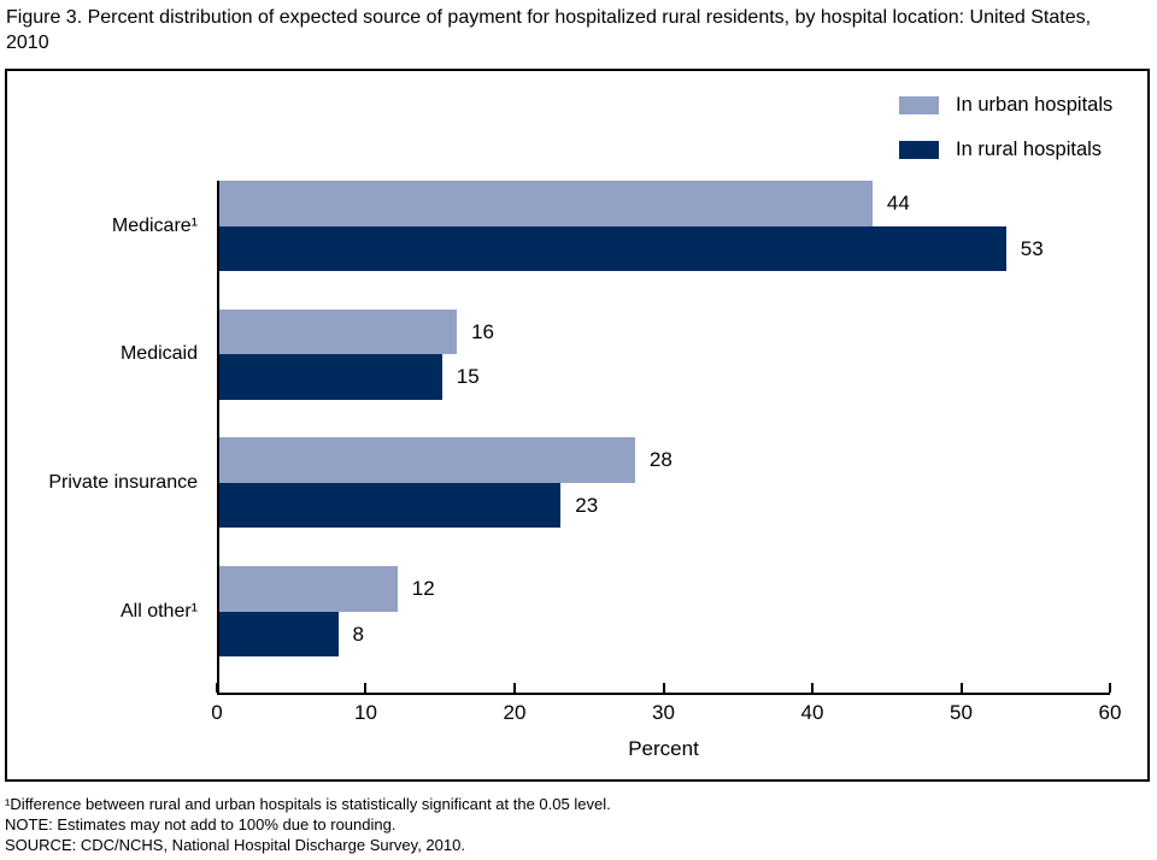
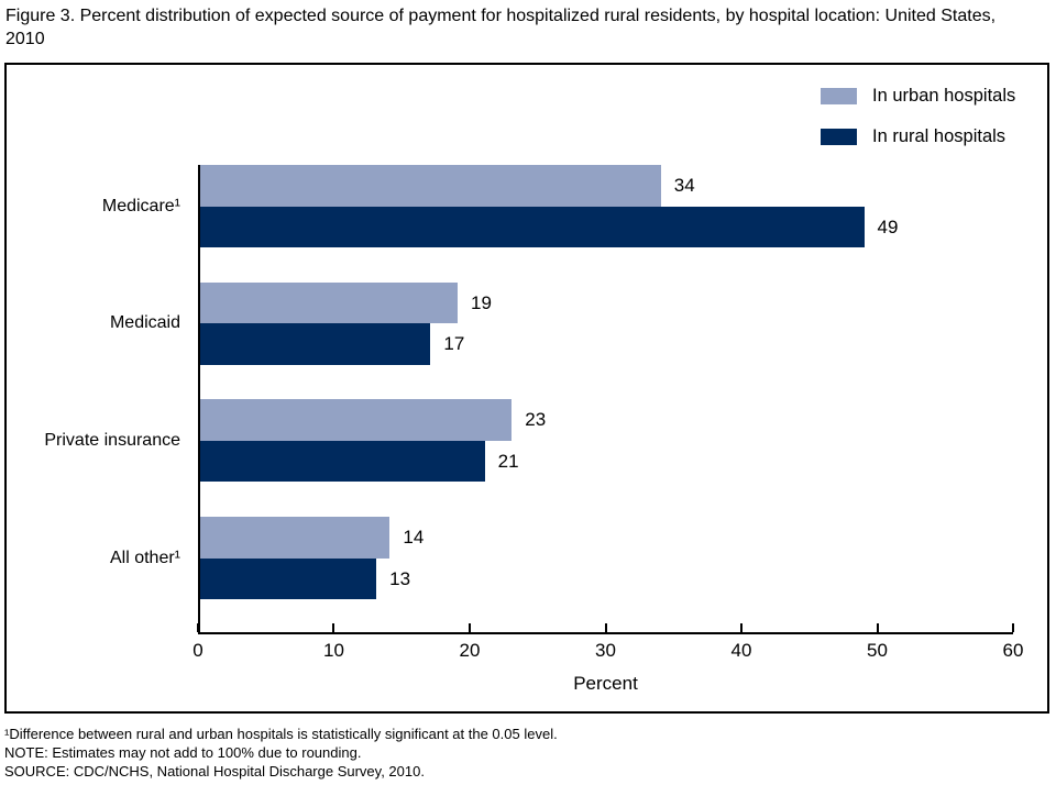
In urban hospitals/Medicare¹: 44 -> 34
In rural hospitals/Medicare¹: 53 -> 49
In urban hospitals/Medicaid: 16 -> 19
In rural hospitals/Medicaid: 15 -> 17
In urban hospitals/Private insurance: 28 -> 23
In rural hospitals/Private insurance: 23 -> 21
In urban hospitals/All other¹: 12 -> 14
In rural hospitals/All other¹: 8 -> 13
